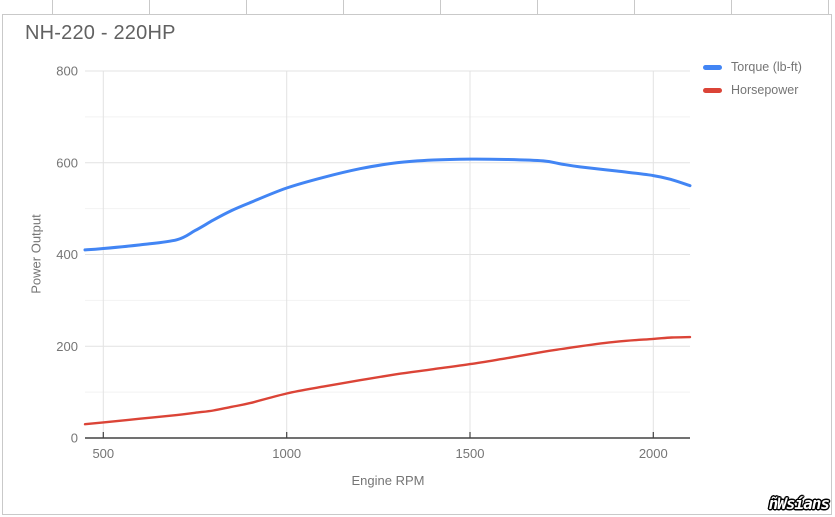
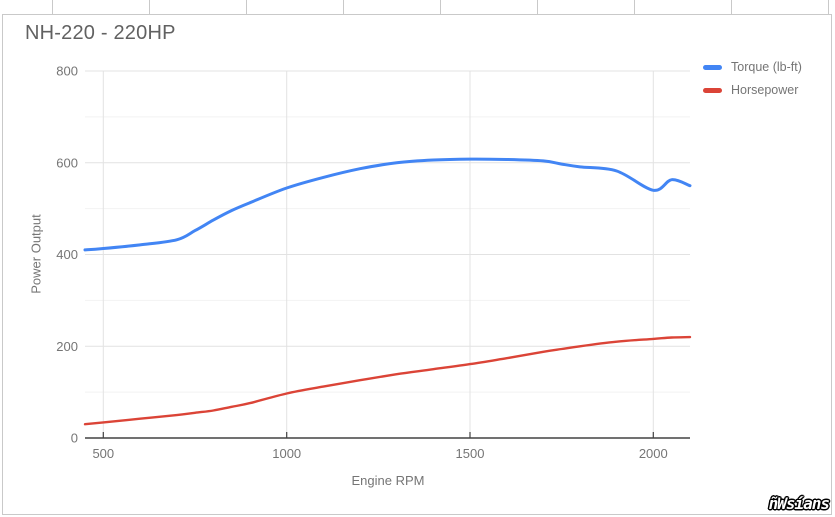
Torque (lb-ft)/2000: 570 -> 540
